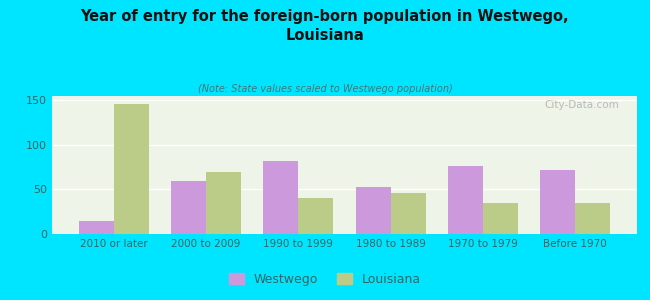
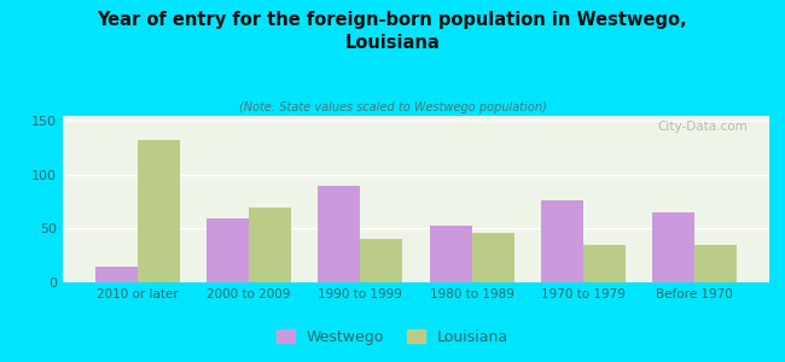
Louisiana/2010 or later: 146 -> 132
Westwego/1990 to 1999: 82 -> 90
Westwego/Before 1970: 72 -> 65
